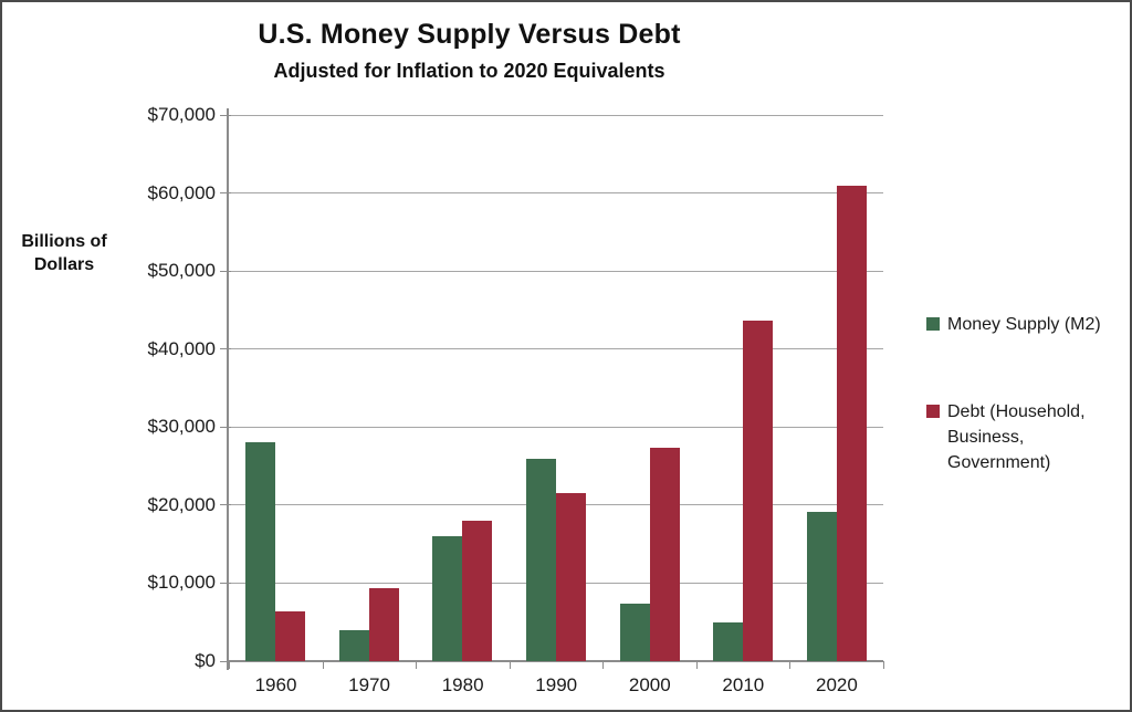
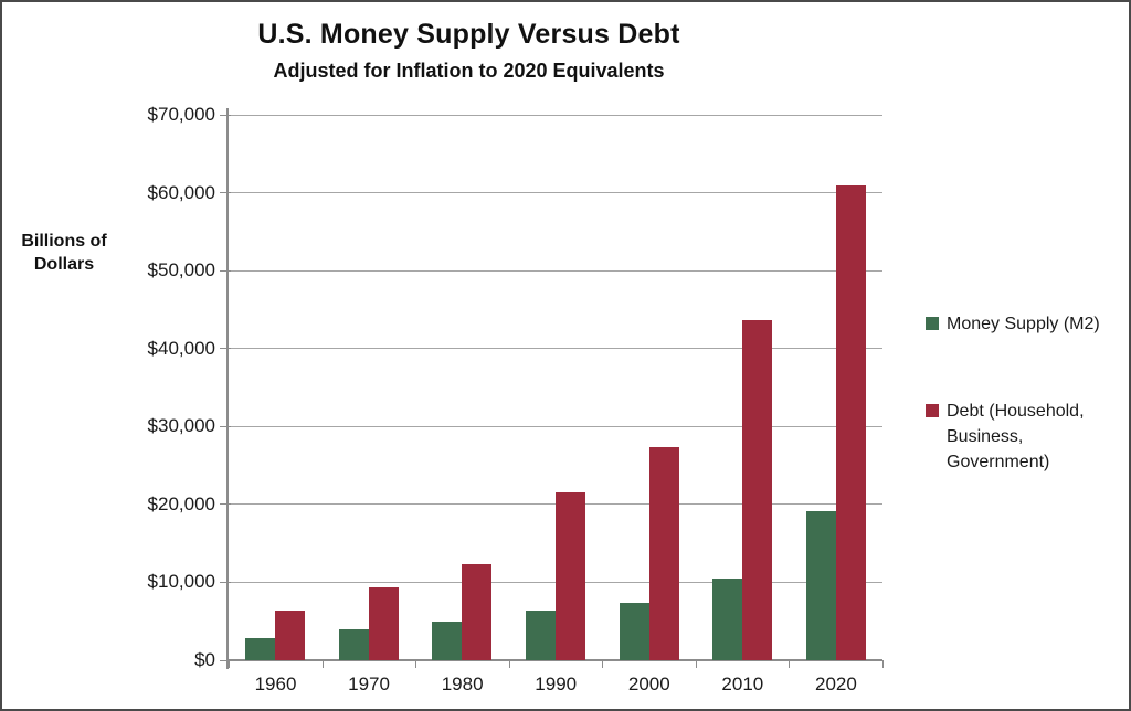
Money Supply (M2)/1960: $28000 -> $3000
Money Supply (M2)/1980: $16000 -> $5000
Debt (Household, Business, Government)/1980: $18000 -> $12000
Money Supply (M2)/1990: $26000 -> $6000
Money Supply (M2)/2010: $5000 -> $10000
